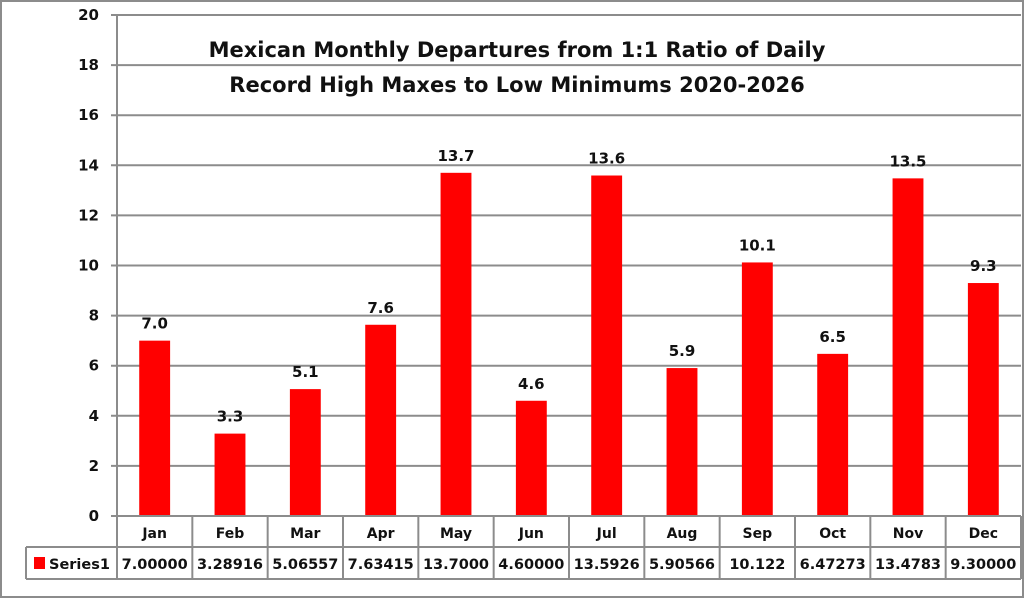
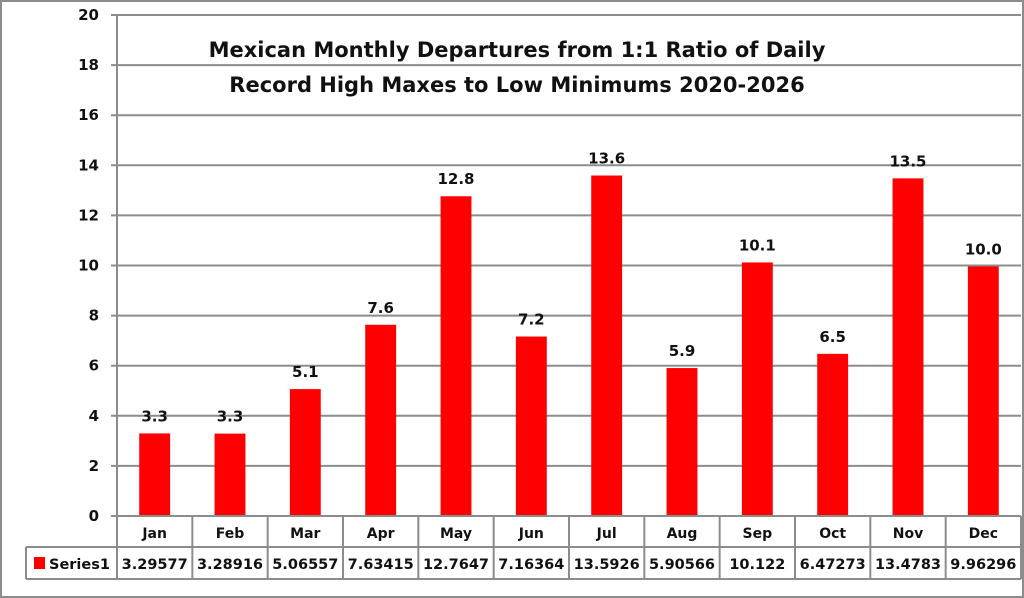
Jan: 7.00000 -> 3.29577
May: 13.7000 -> 12.7647
Jun: 4.60000 -> 7.16364
Dec: 9.30000 -> 9.96296
